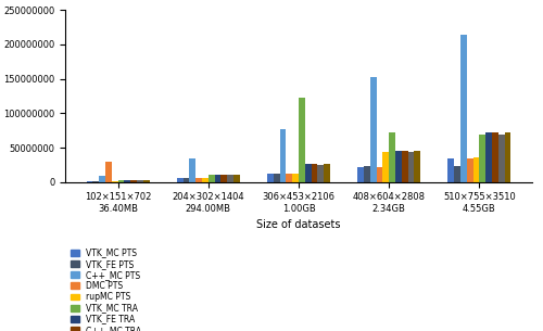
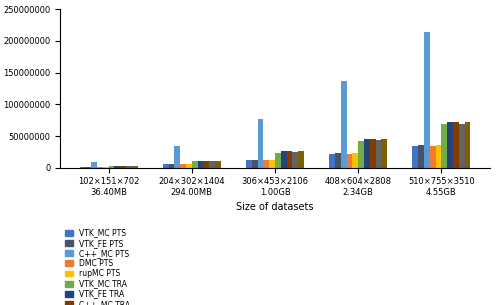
DMC PTS/102×151×702 36.40MB: 30000000 -> 1000000
VTK_MC TRA/306×453×2106 1.00GB: 122000000 -> 24000000
C++_MC PTS/408×604×2808 2.34GB: 152000000 -> 137000000
rupMC PTS/408×604×2808 2.34GB: 44000000 -> 23000000
VTK_MC TRA/408×604×2808 2.34GB: 72000000 -> 43000000
VTK_FE PTS/510×755×3510 4.55GB: 24000000 -> 36000000
